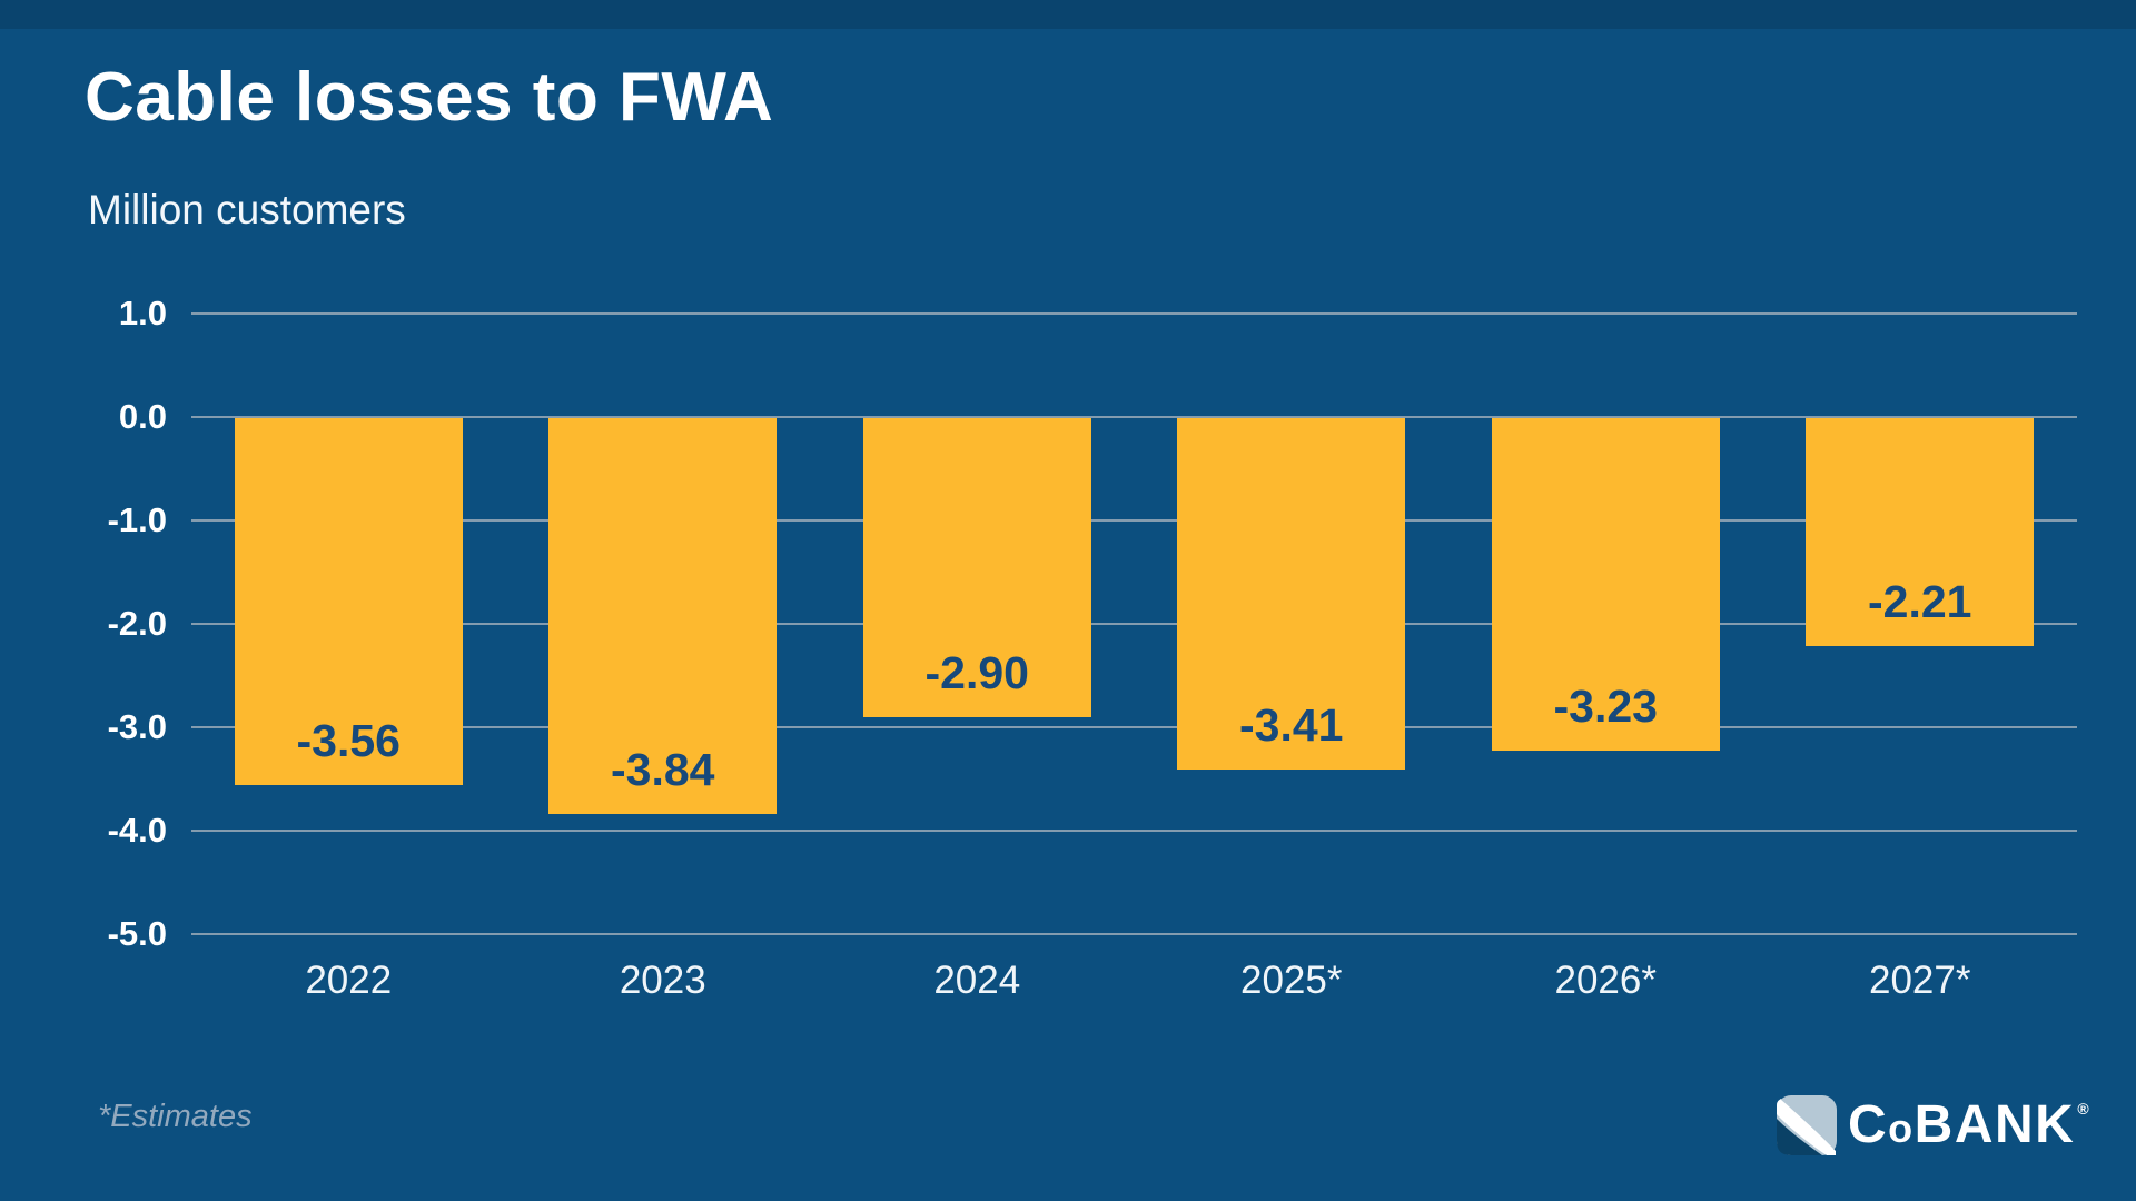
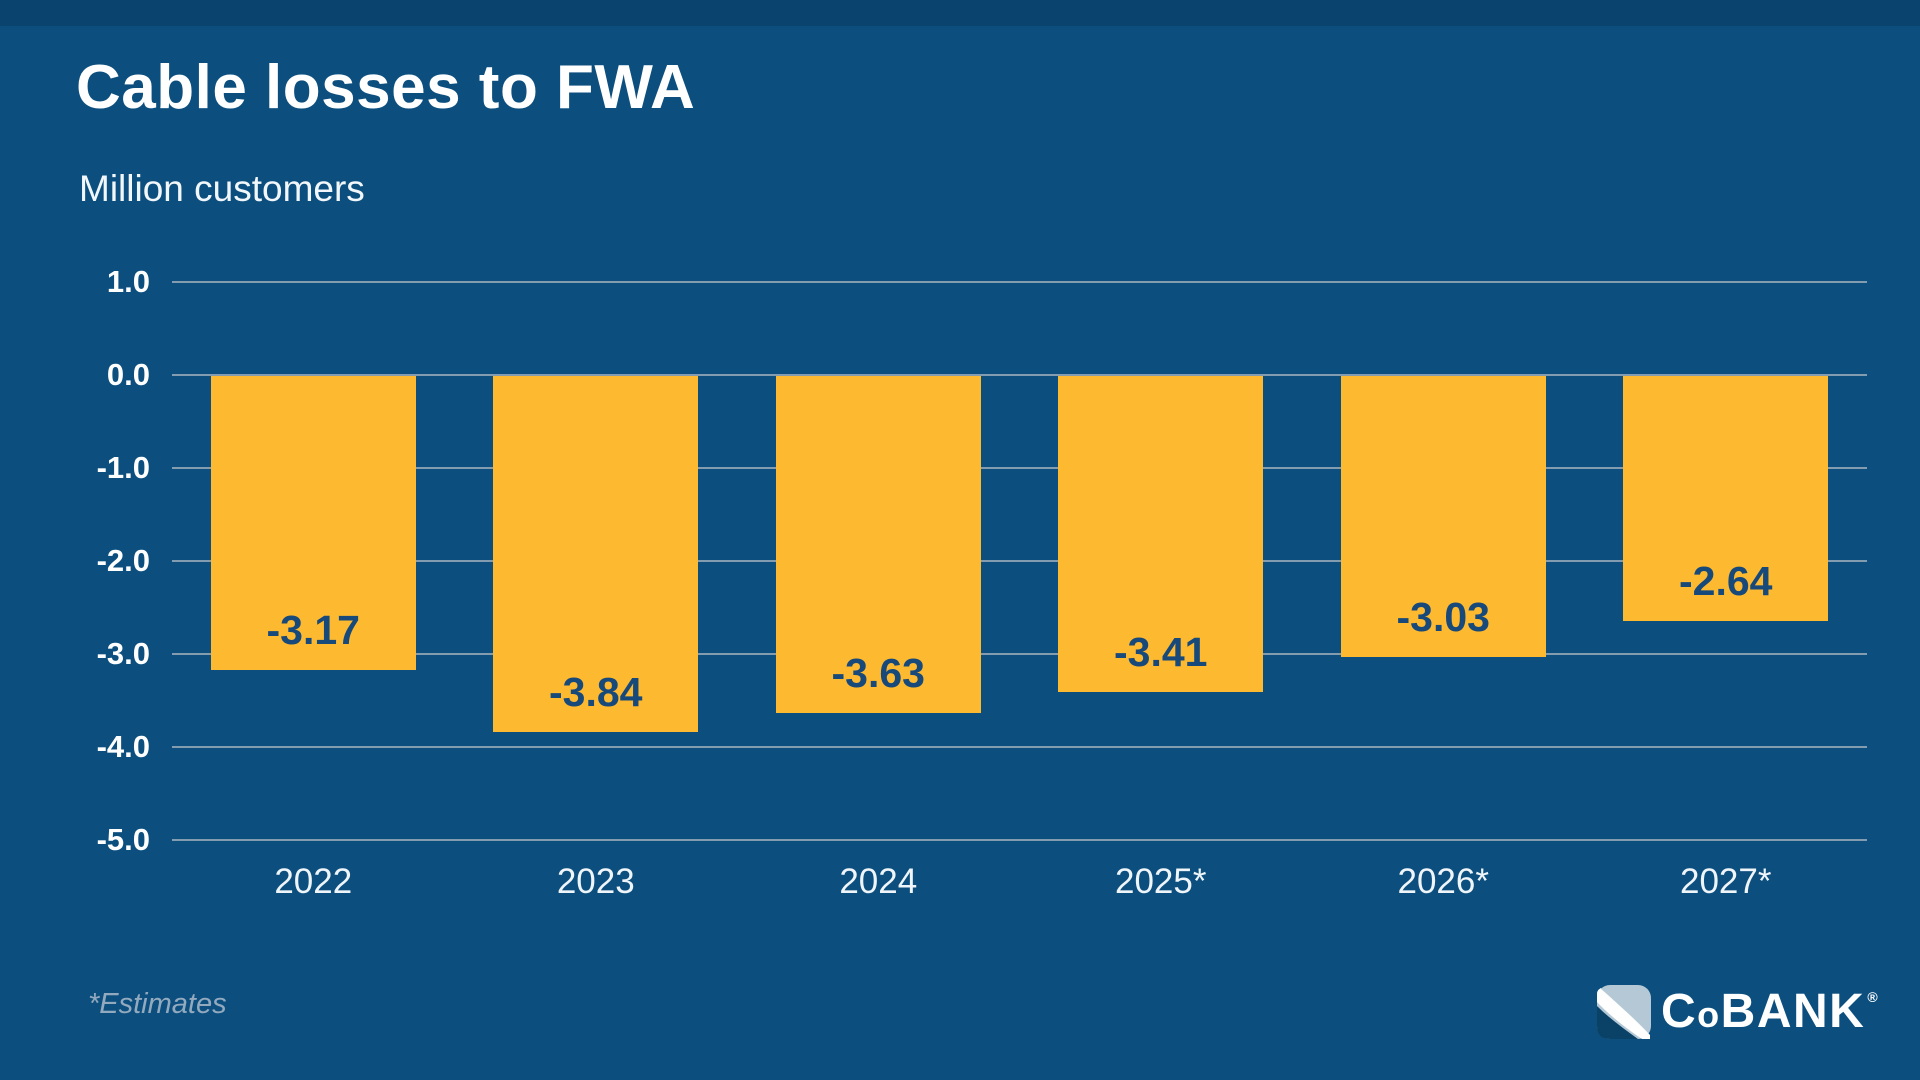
2022: -3.56 -> -3.17
2024: -2.90 -> -3.63
2026*: -3.23 -> -3.03
2027*: -2.21 -> -2.64
